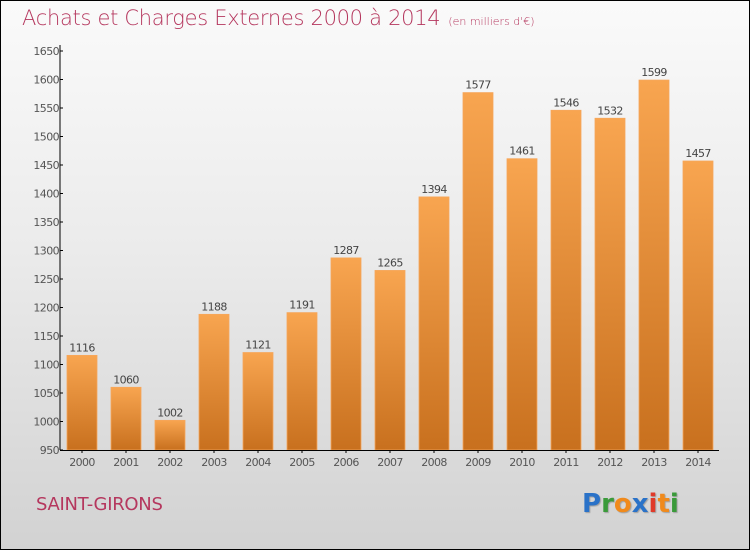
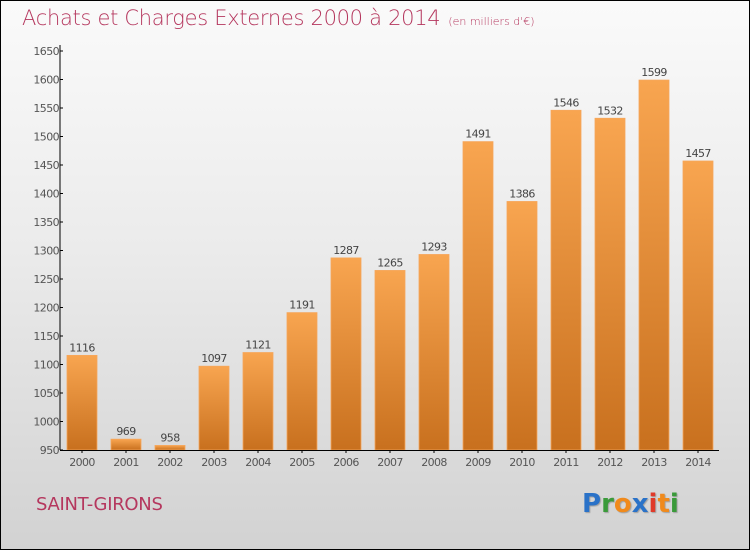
2001: 1060 -> 969
2002: 1002 -> 958
2003: 1188 -> 1097
2008: 1394 -> 1293
2009: 1577 -> 1491
2010: 1461 -> 1386
